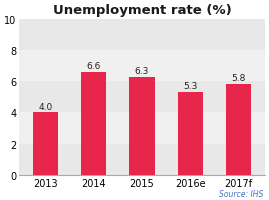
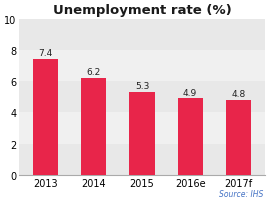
2013: 4.0 -> 7.4
2014: 6.6 -> 6.2
2015: 6.3 -> 5.3
2016e: 5.3 -> 4.9
2017f: 5.8 -> 4.8
